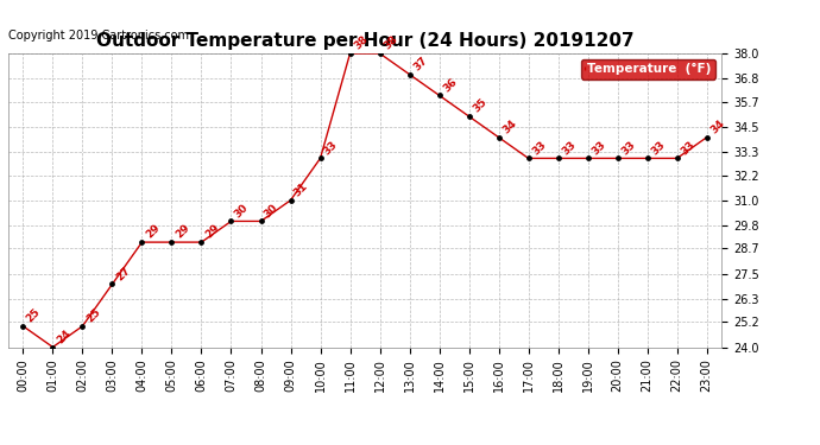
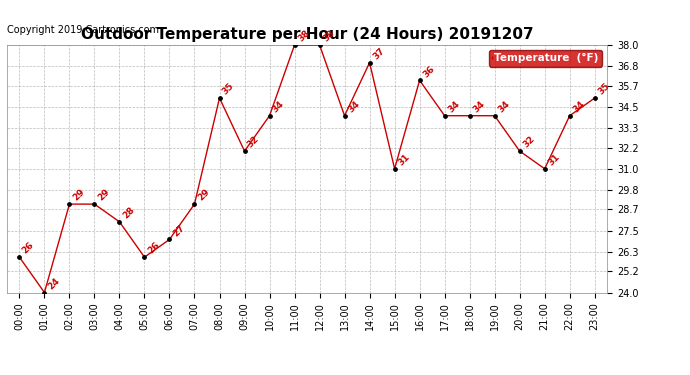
00:00: 25 -> 26
02:00: 25 -> 29
03:00: 27 -> 29
04:00: 29 -> 28
05:00: 29 -> 26
06:00: 29 -> 27
07:00: 30 -> 29
08:00: 30 -> 35
09:00: 31 -> 32
10:00: 33 -> 34
13:00: 37 -> 34
14:00: 36 -> 37
15:00: 35 -> 31
16:00: 34 -> 36
17:00: 33 -> 34
18:00: 33 -> 34
19:00: 33 -> 34
20:00: 33 -> 32
21:00: 33 -> 31
22:00: 33 -> 34
23:00: 34 -> 35
